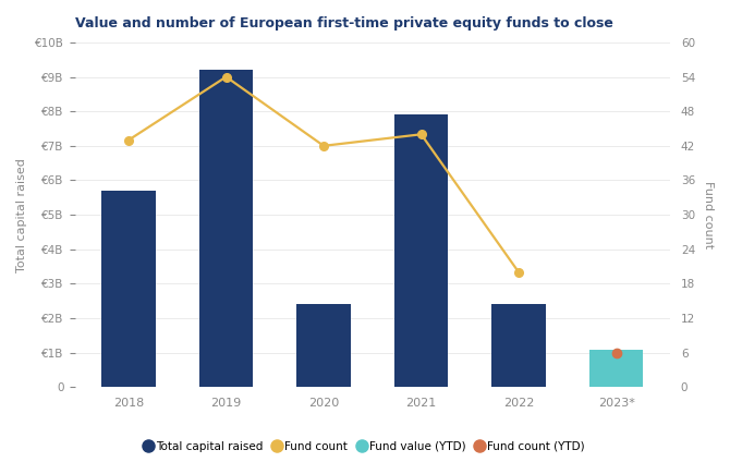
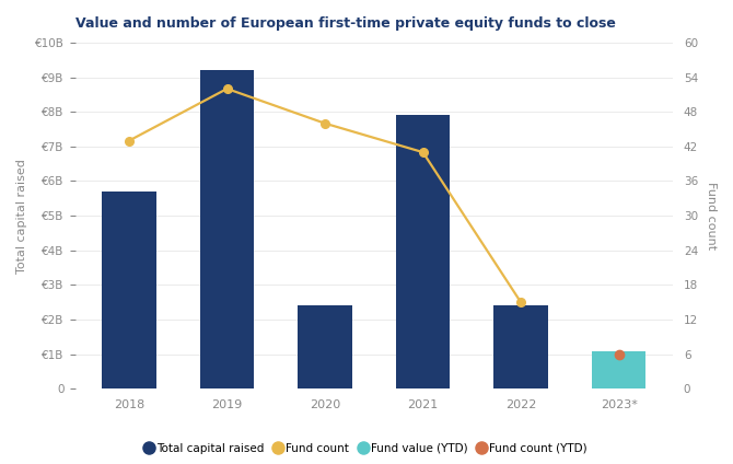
Fund count/2019: 54 -> 52
Fund count/2020: 42 -> 46
Fund count/2021: 44 -> 41
Fund count/2022: 20 -> 15
